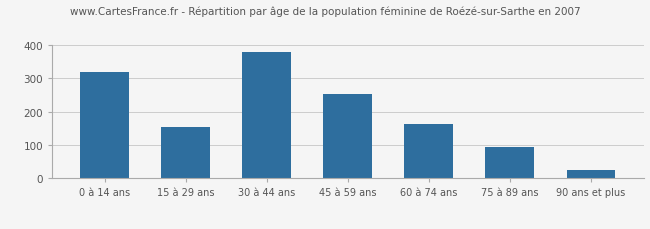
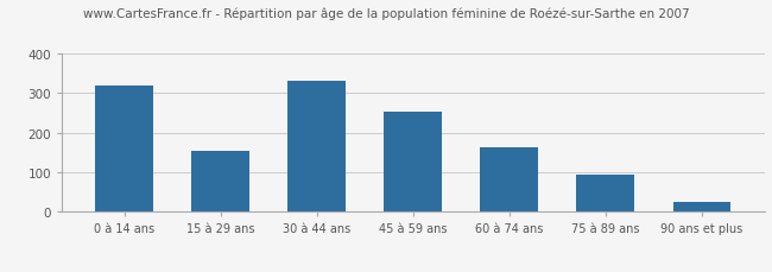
30 à 44 ans: 380 -> 330
